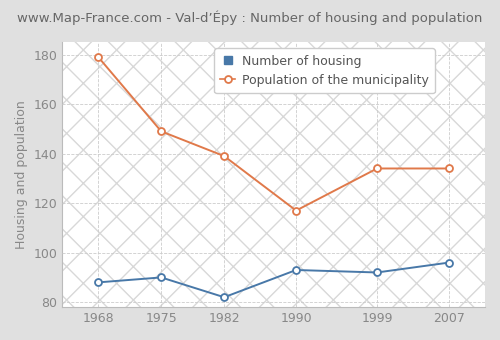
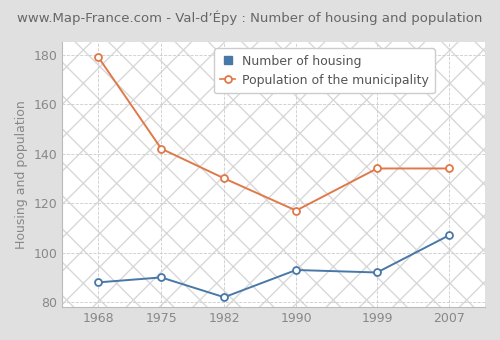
Population of the municipality/1975: 149 -> 142
Population of the municipality/1982: 139 -> 130
Number of housing/2007: 96 -> 107
